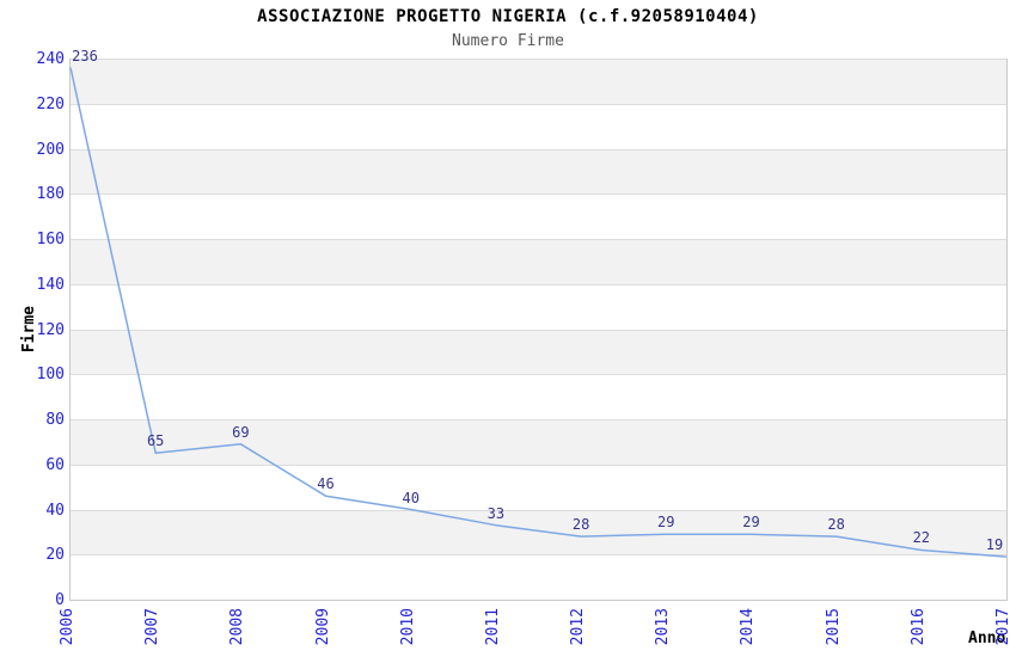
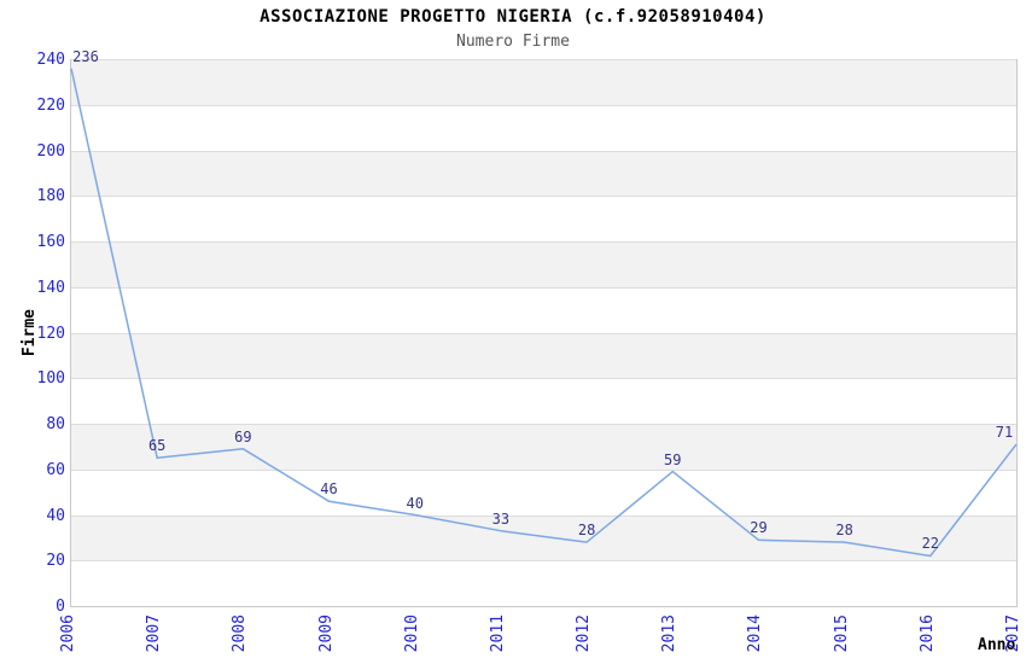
2013: 29 -> 59
2017: 19 -> 71
